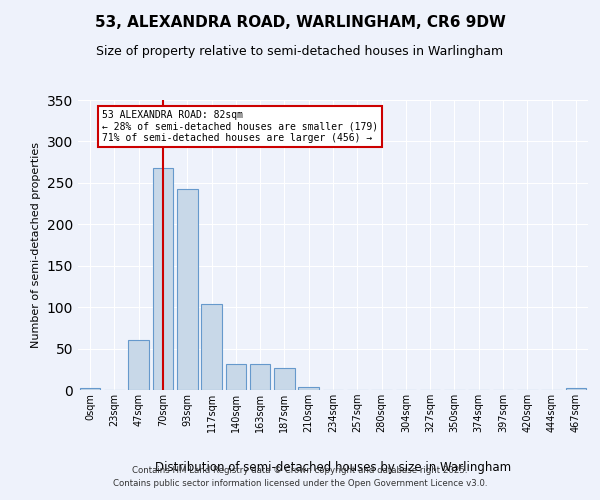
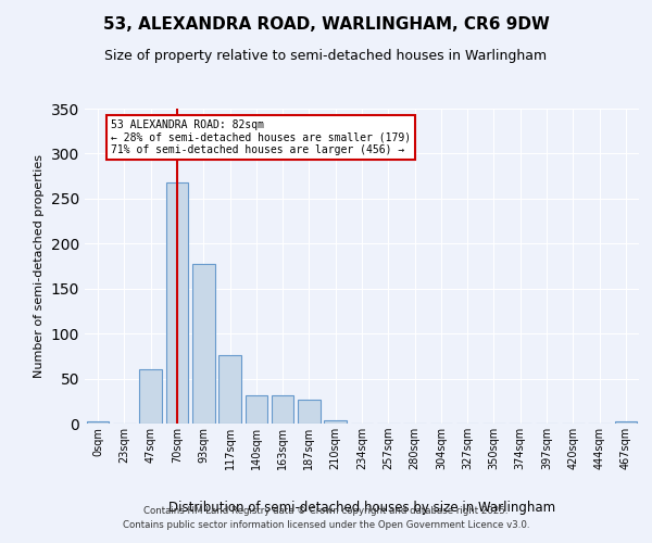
93sqm: 242 -> 177
117sqm: 104 -> 76
